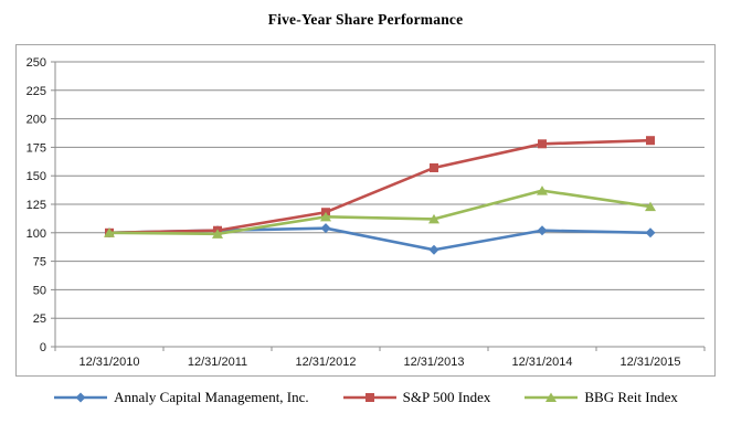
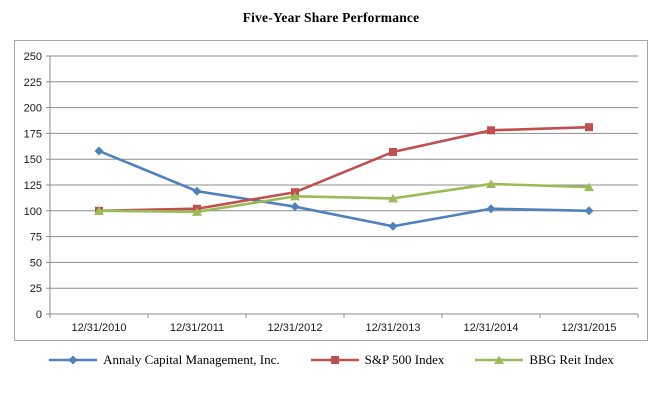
Annaly Capital Management, Inc./12/31/2010: 100 -> 158
Annaly Capital Management, Inc./12/31/2011: 102 -> 119
BBG Reit Index/12/31/2014: 137 -> 126
